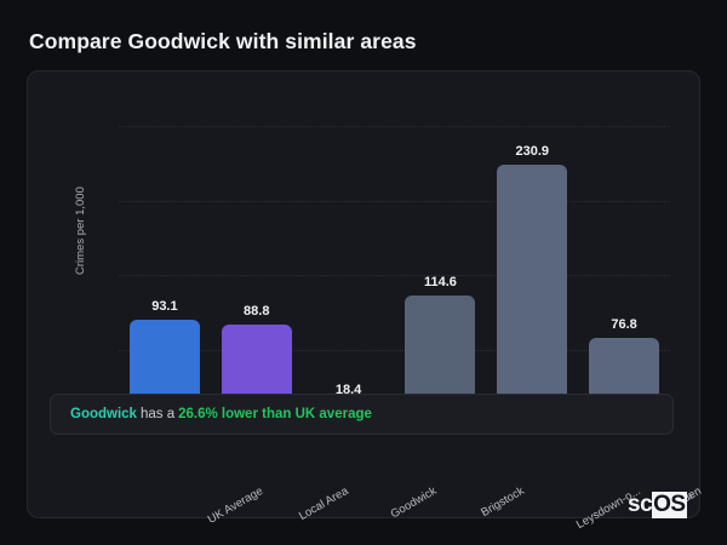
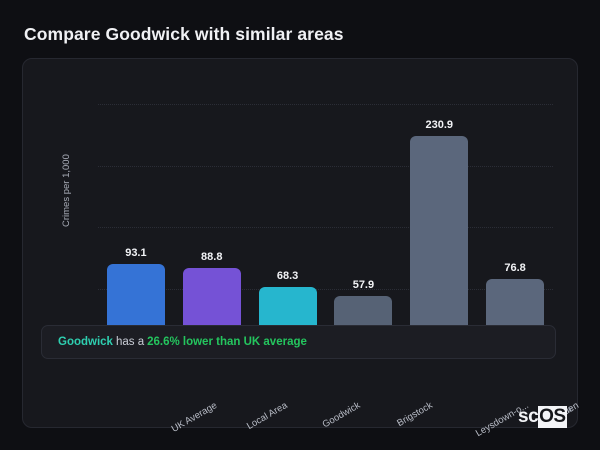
Goodwick: 18.4 -> 68.3
Brigstock: 114.6 -> 57.9
